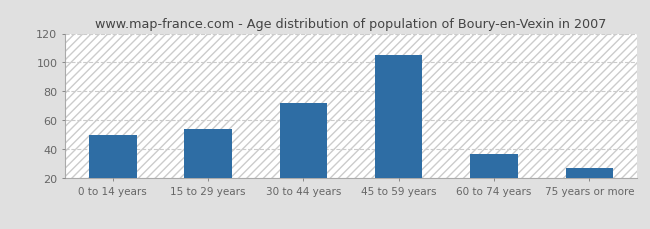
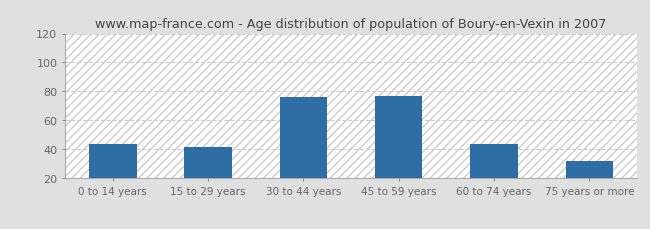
0 to 14 years: 50 -> 44
15 to 29 years: 54 -> 42
30 to 44 years: 72 -> 76
45 to 59 years: 105 -> 77
60 to 74 years: 37 -> 44
75 years or more: 27 -> 32
